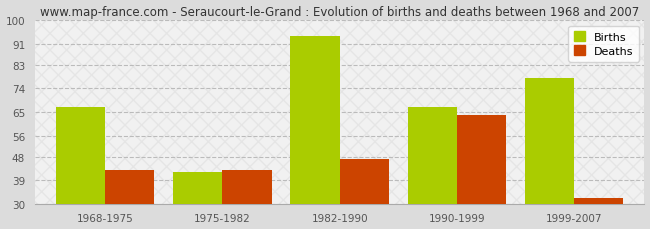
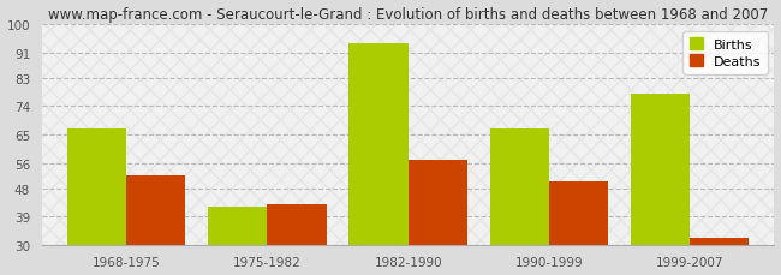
Deaths/1968-1975: 43 -> 52
Deaths/1982-1990: 47 -> 57
Deaths/1990-1999: 64 -> 50
